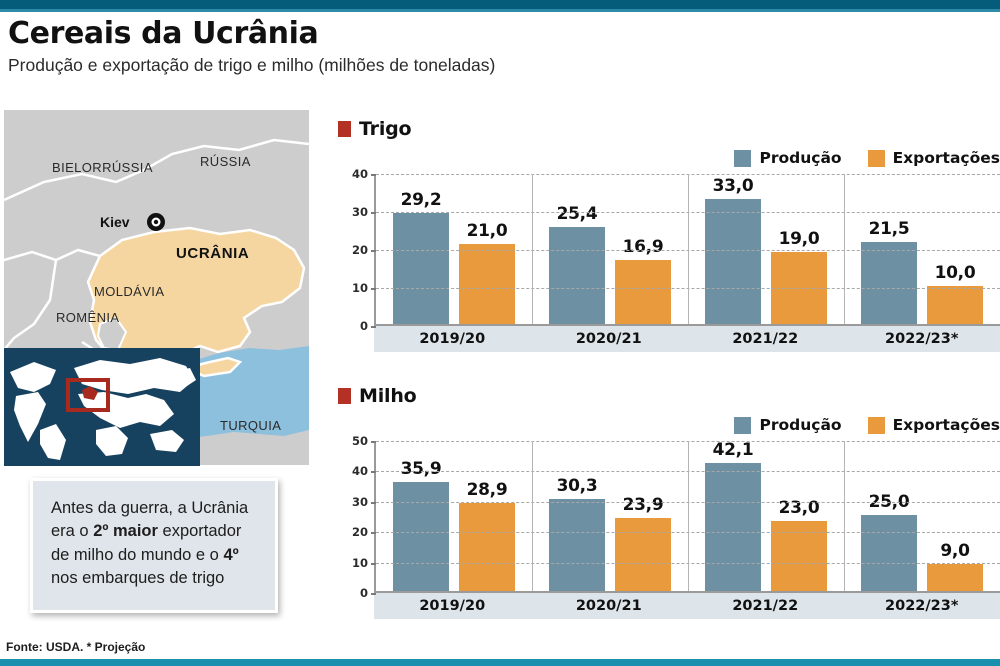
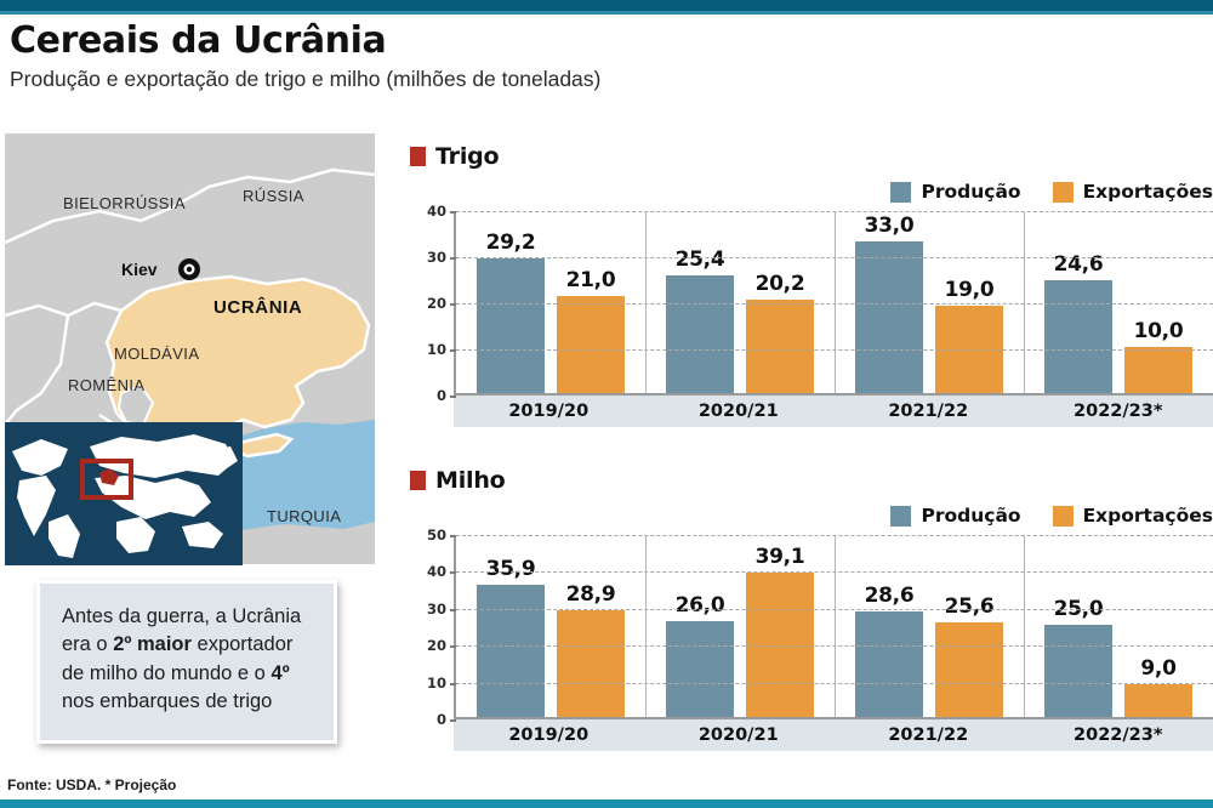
Trigo/Exportações/2020/21: 16,9 -> 20,2
Trigo/Produção/2022/23*: 21,5 -> 24,6
Milho/Produção/2020/21: 30,3 -> 26,0
Milho/Exportações/2020/21: 23,9 -> 39,1
Milho/Produção/2021/22: 42,1 -> 28,6
Milho/Exportações/2021/22: 23,0 -> 25,6
